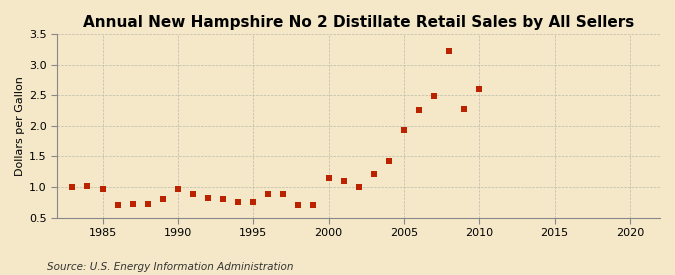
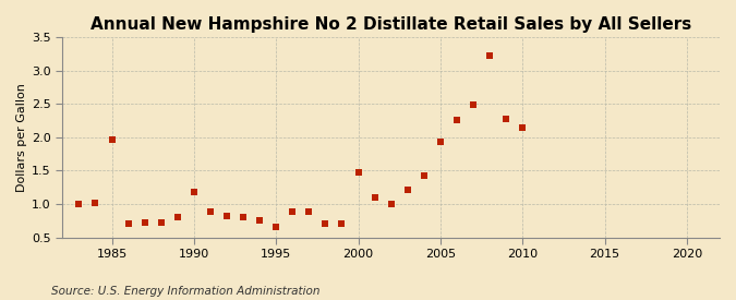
1985: 0.97 -> 1.96
1990: 0.97 -> 1.18
1995: 0.75 -> 0.66
2000: 1.15 -> 1.48
2010: 2.60 -> 2.14
